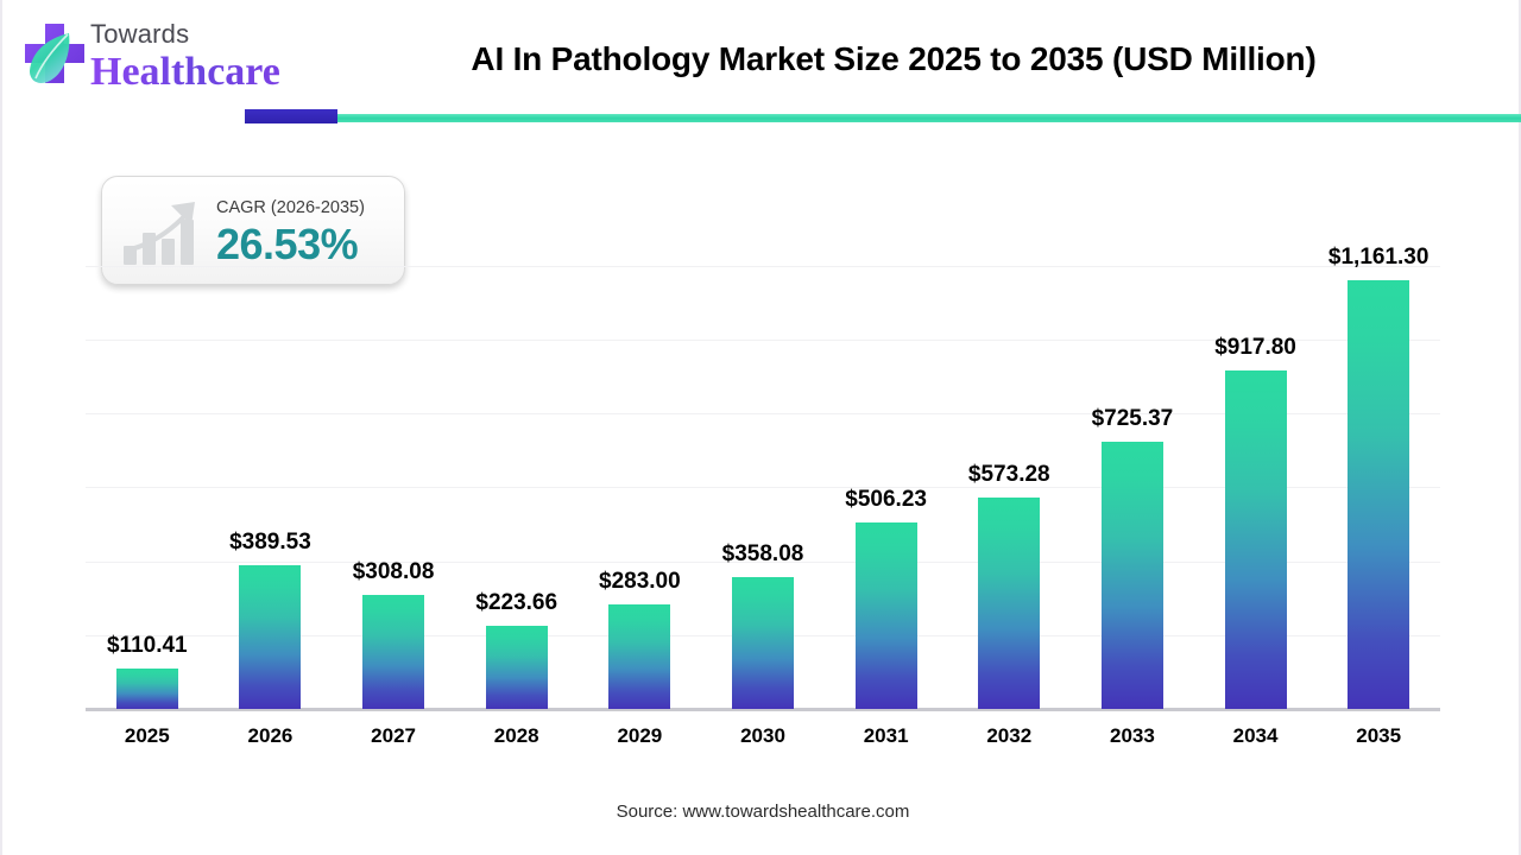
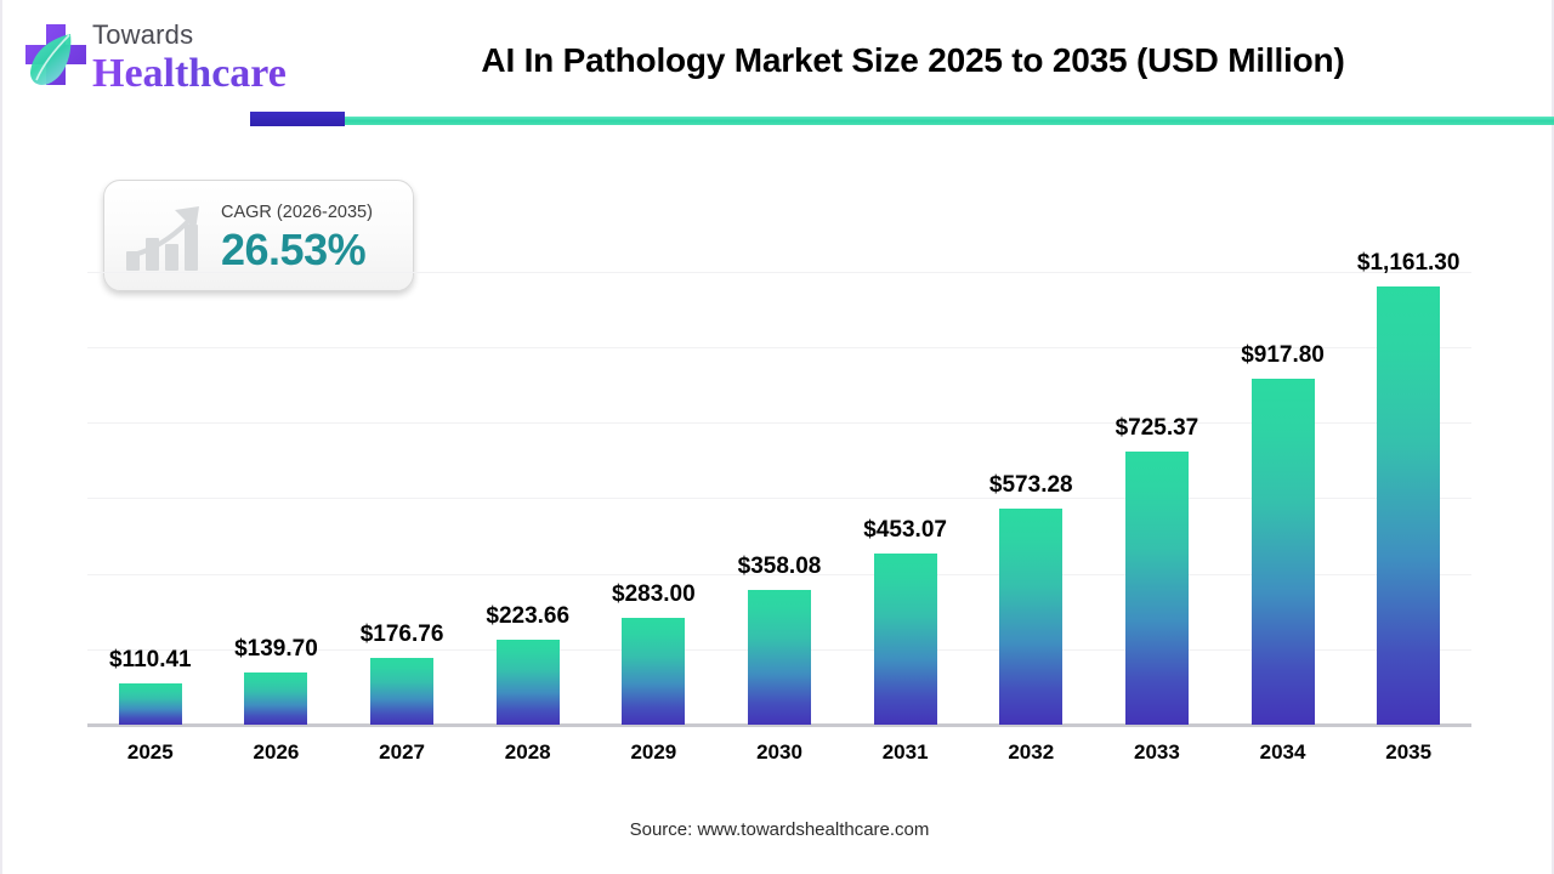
2026: $389.53 -> $139.70
2027: $308.08 -> $176.76
2031: $506.23 -> $453.07
